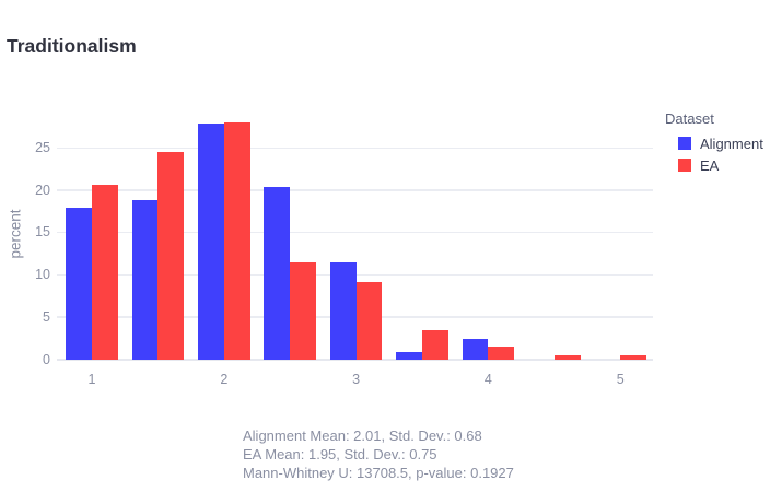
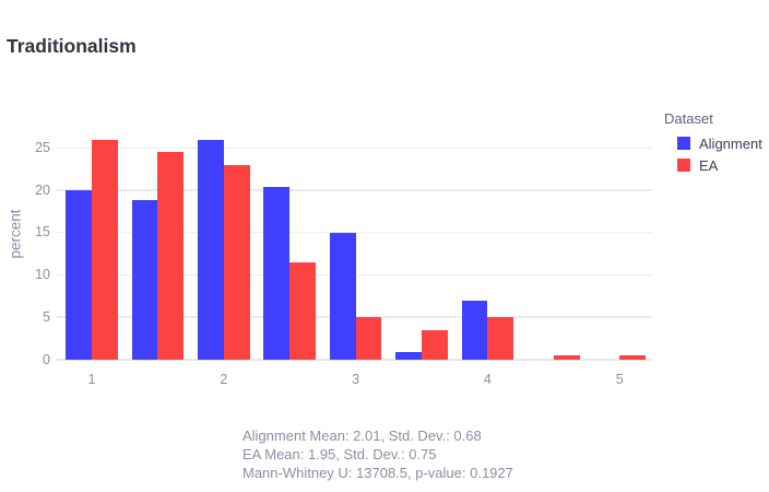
Alignment/1: 18 -> 20
EA/1: 21 -> 26
Alignment/2: 28 -> 26
EA/2: 28 -> 23
Alignment/3: 12 -> 15
EA/3: 9 -> 5
Alignment/4: 2 -> 7
EA/4: 2 -> 5
